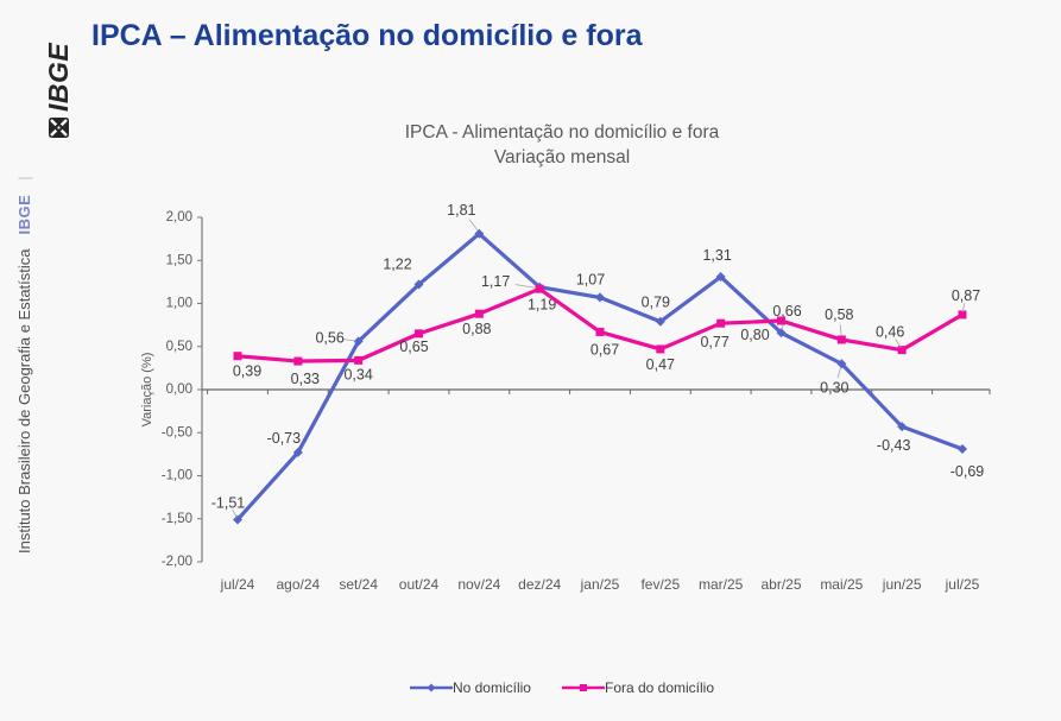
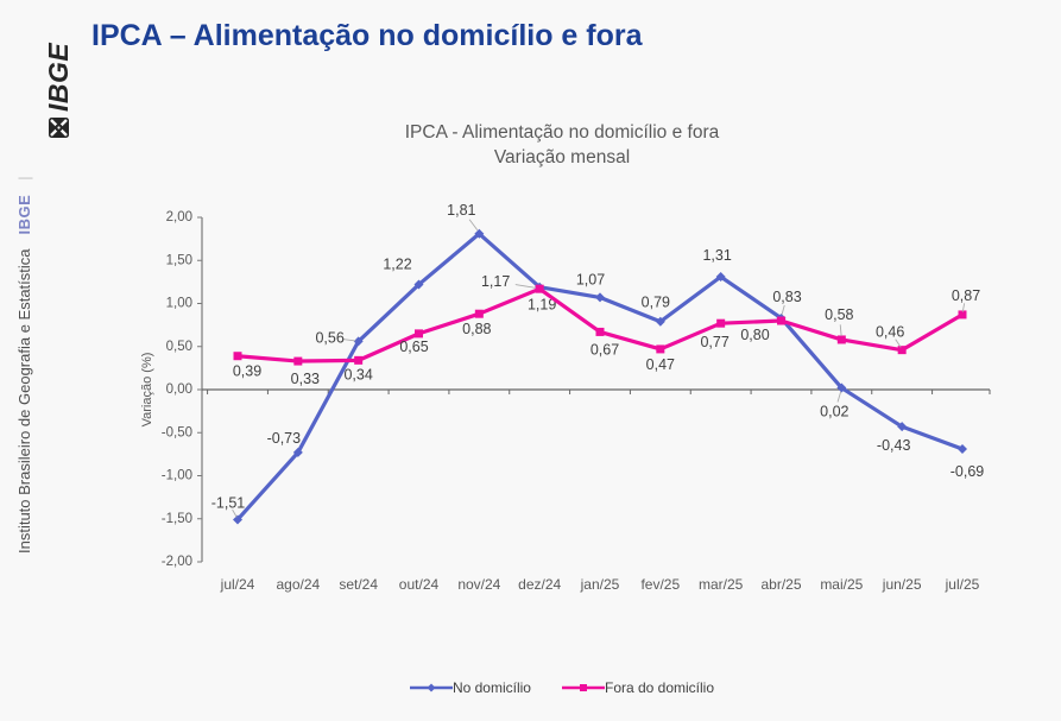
No domicílio/abr/25: 0,66 -> 0,83
No domicílio/mai/25: 0,30 -> 0,02
